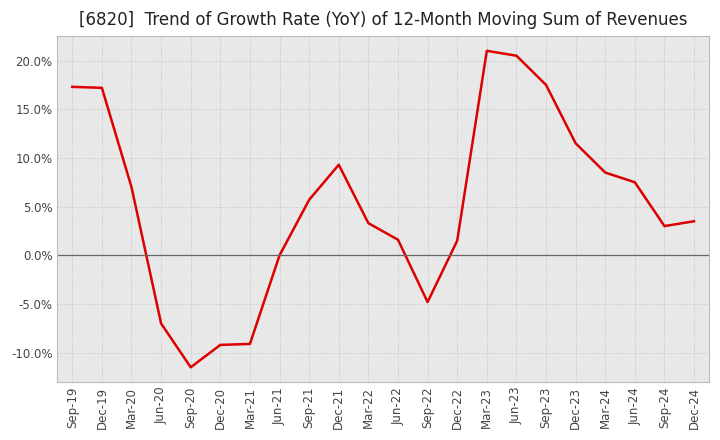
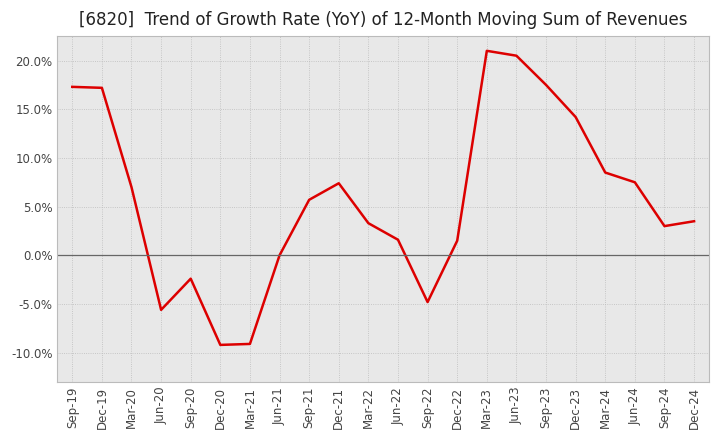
Jun-20: -7.0% -> -5.6%
Sep-20: -11.5% -> -2.4%
Dec-21: 9.3% -> 7.4%
Dec-23: 11.5% -> 14.2%
